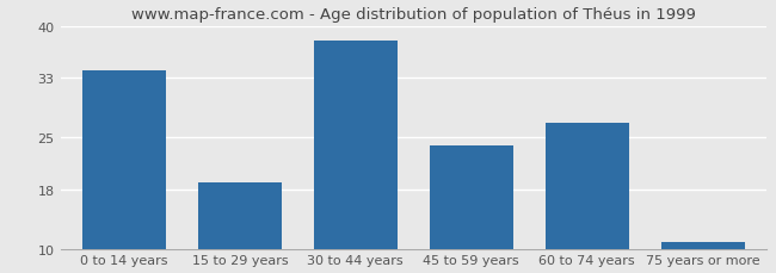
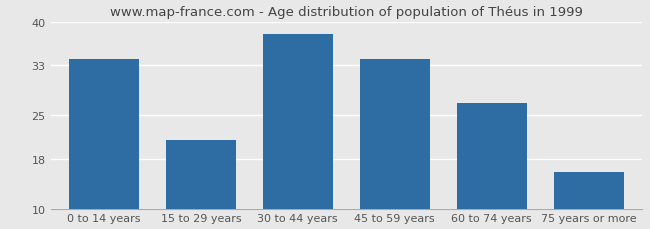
15 to 29 years: 19 -> 21
45 to 59 years: 24 -> 34
75 years or more: 11 -> 16
